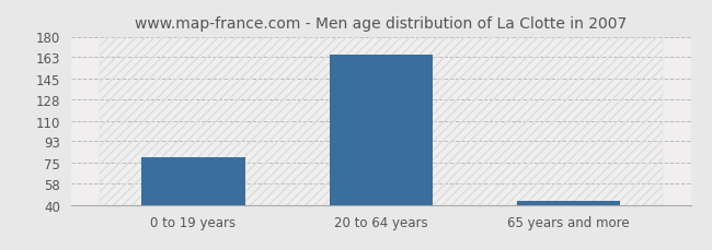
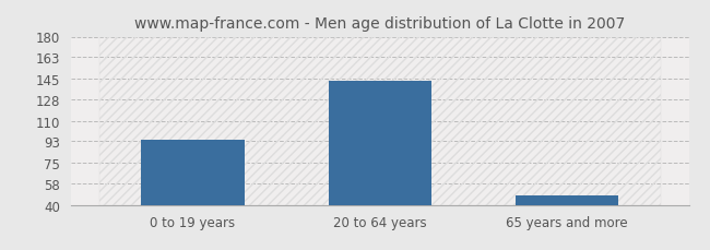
0 to 19 years: 80 -> 94
20 to 64 years: 165 -> 143
65 years and more: 43 -> 48
